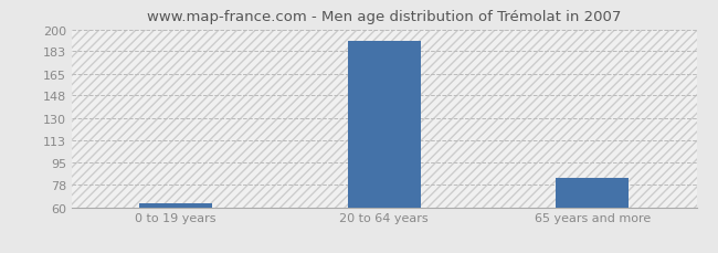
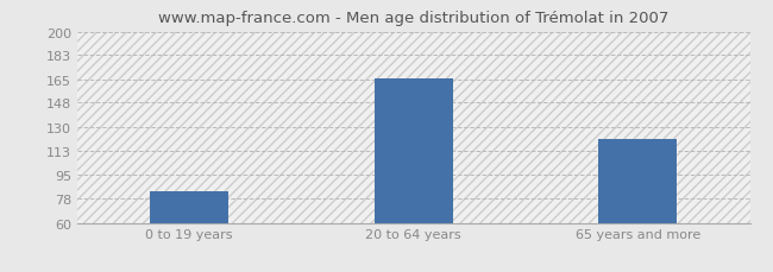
0 to 19 years: 63 -> 83
20 to 64 years: 191 -> 166
65 years and more: 83 -> 121
